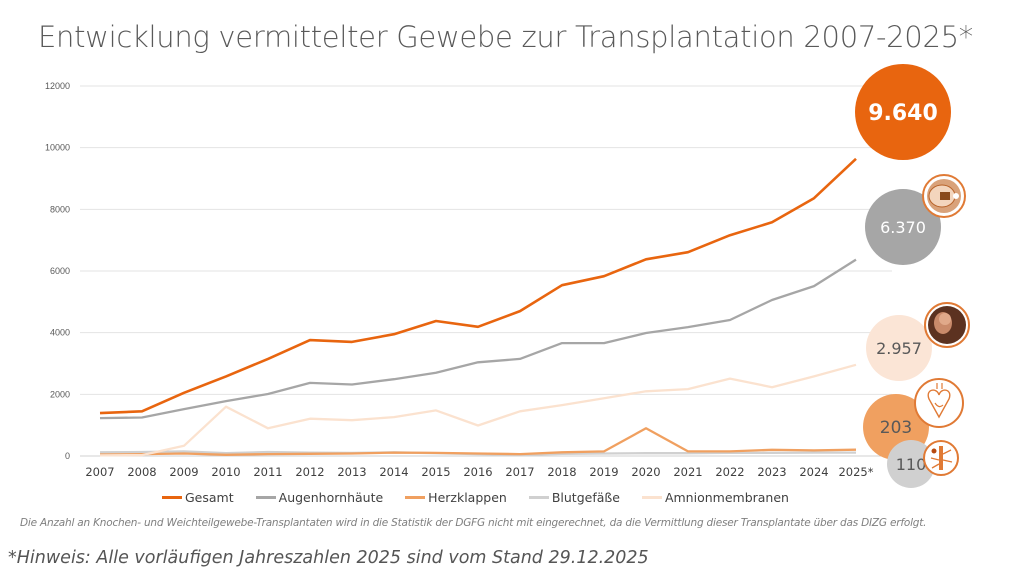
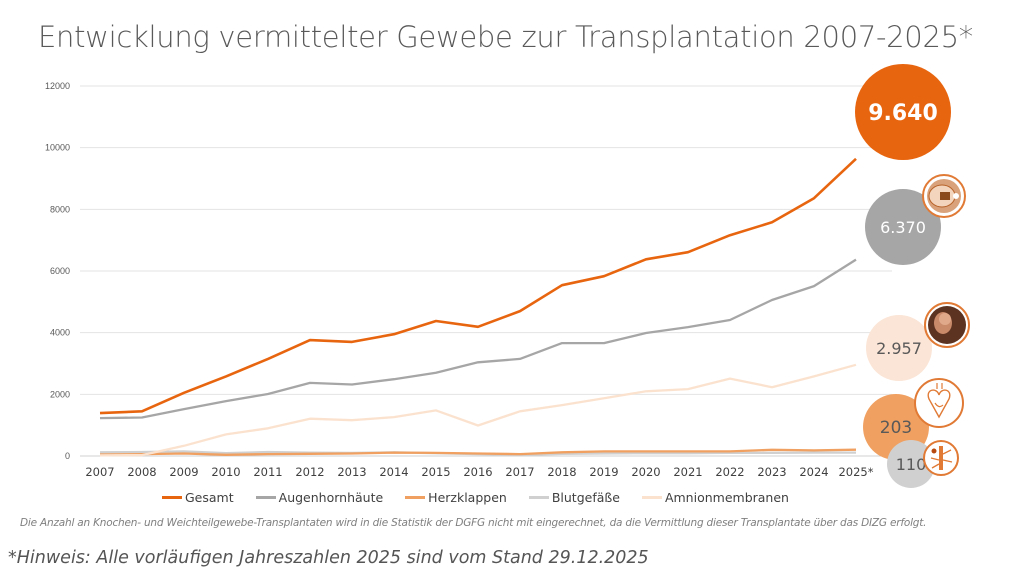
Amnionmembranen/2010: 1600 -> 700
Herzklappen/2020: 900 -> 200
